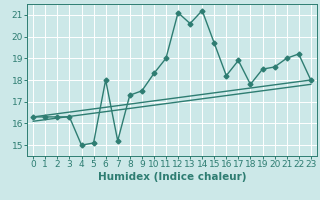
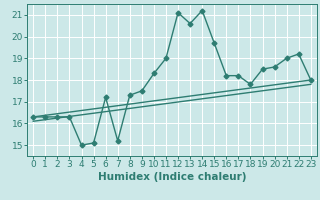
6: 18.0 -> 17.2
17: 18.9 -> 18.2
